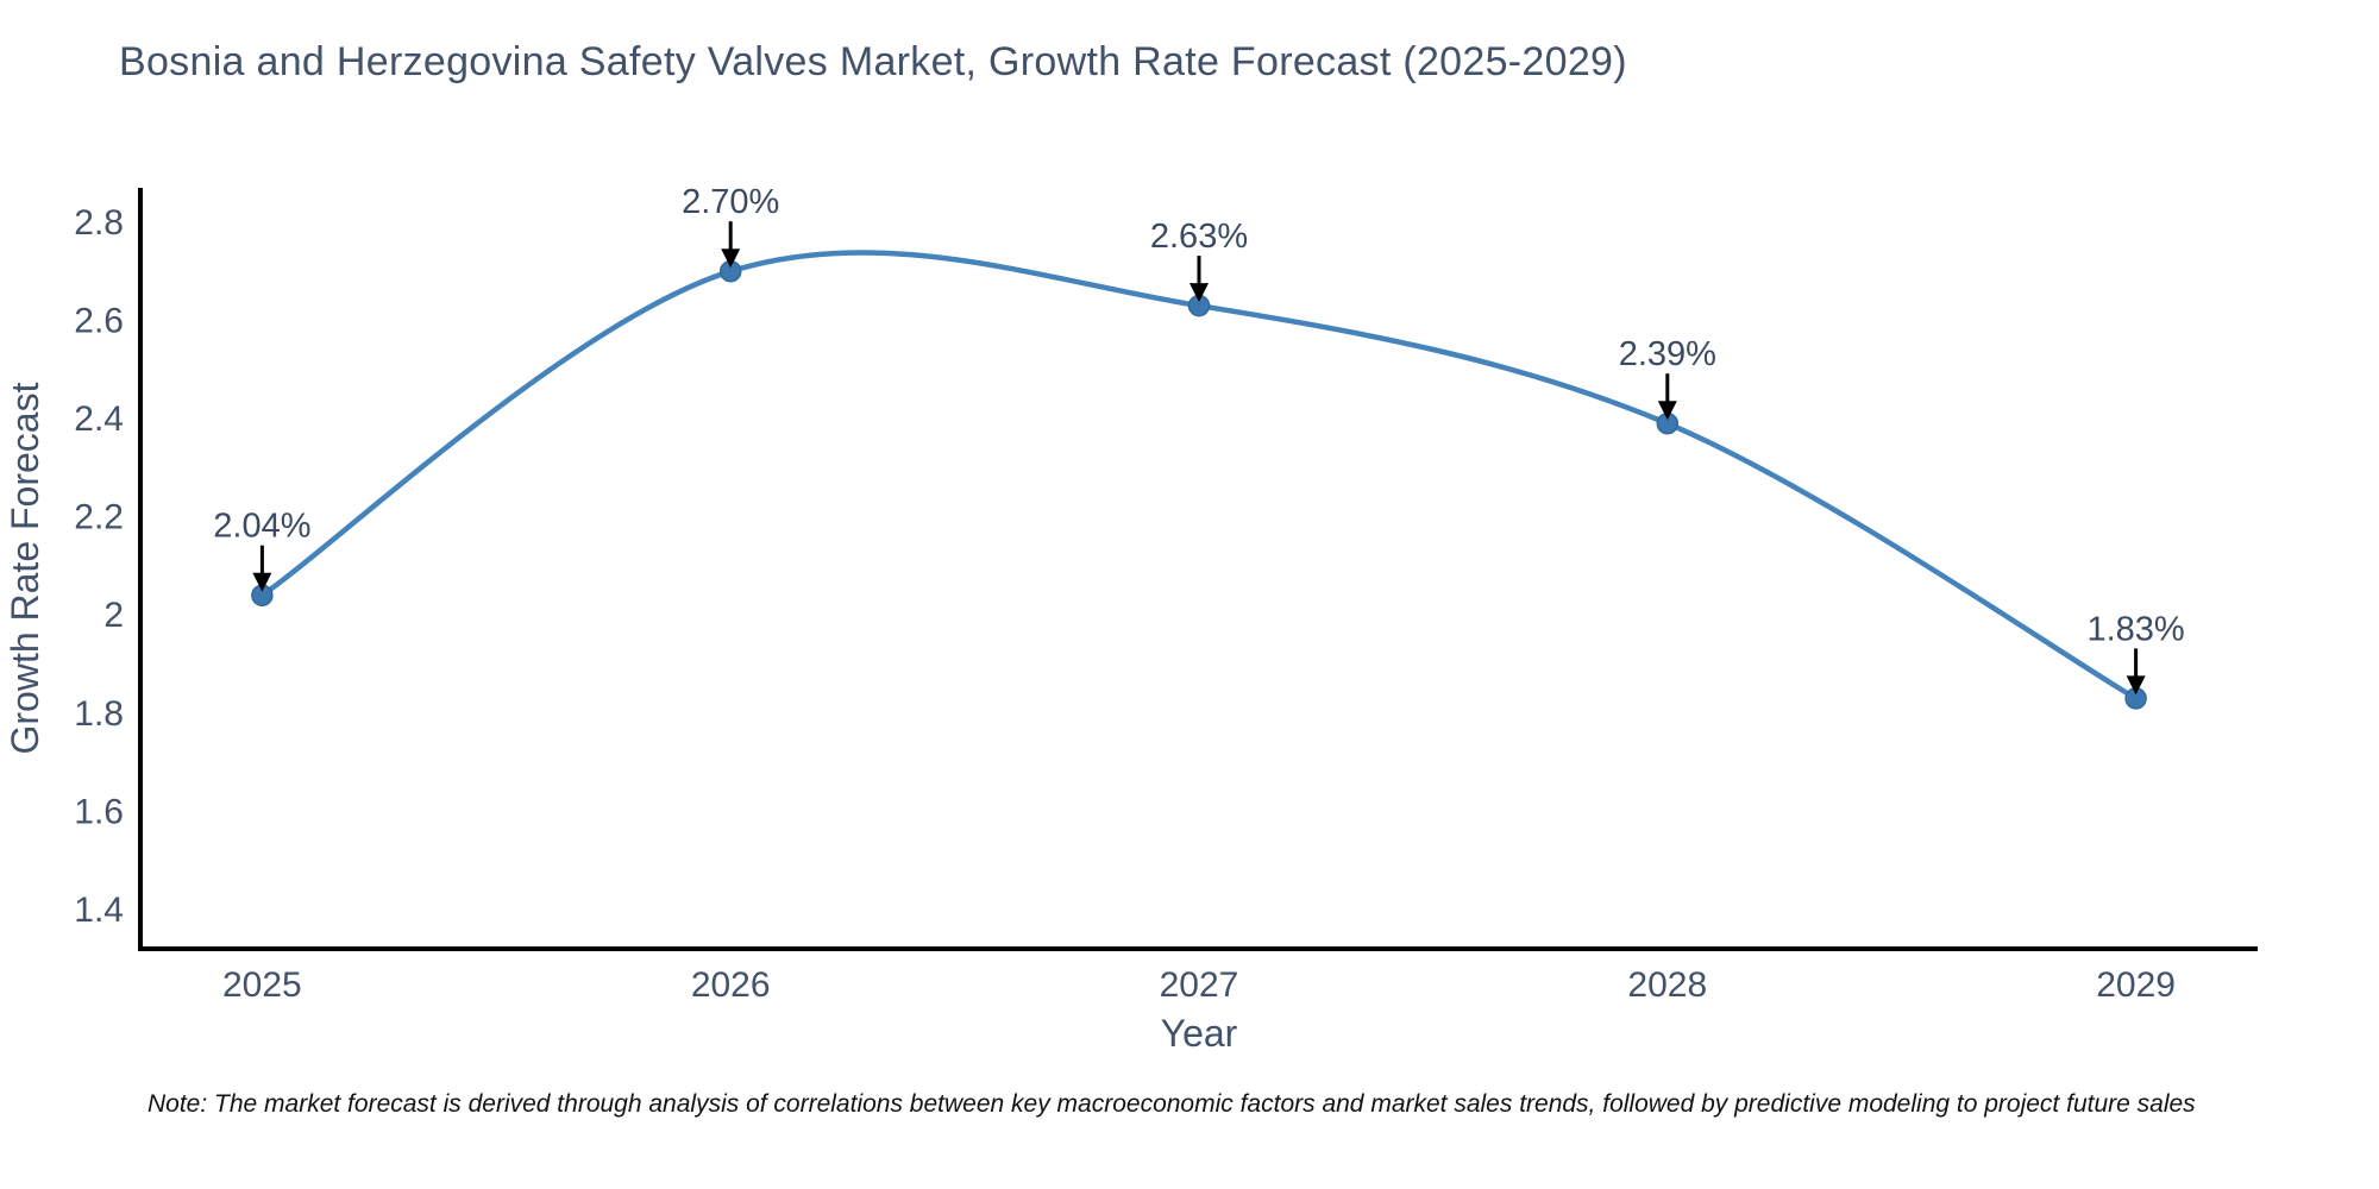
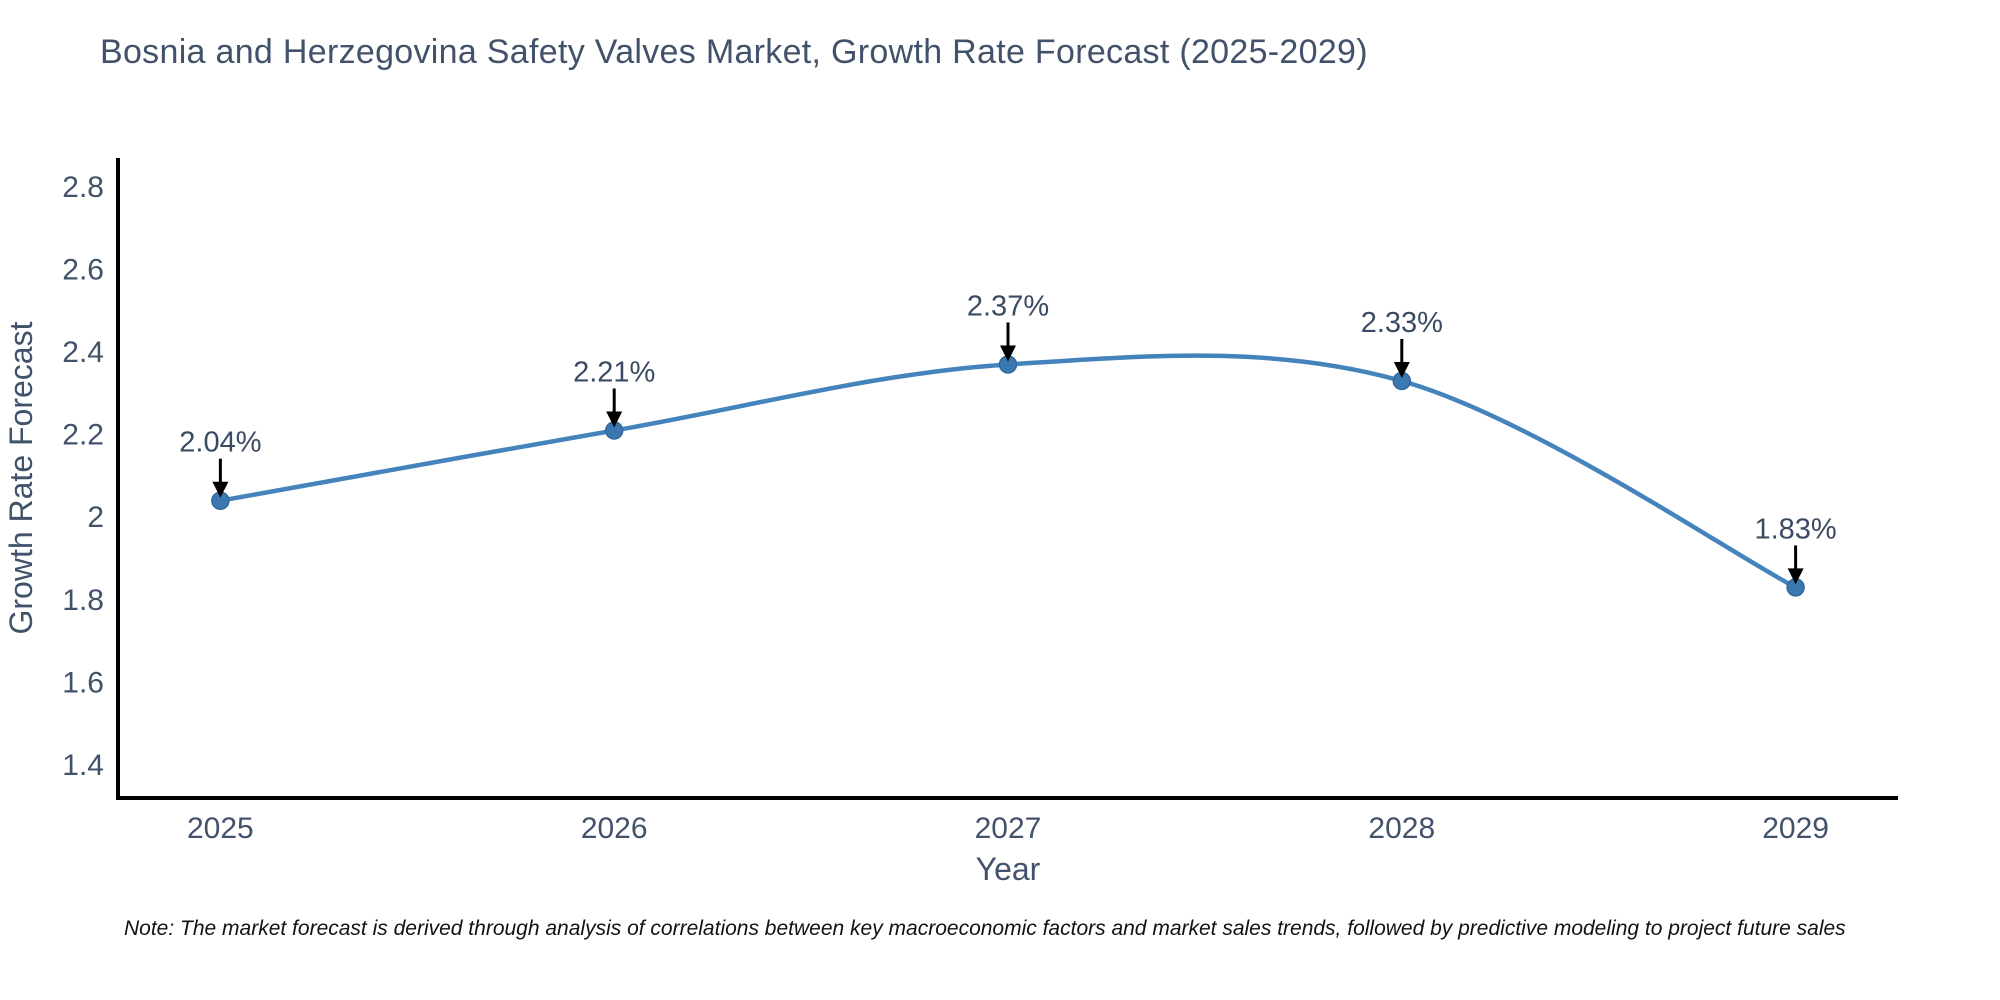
2026: 2.70% -> 2.21%
2027: 2.63% -> 2.37%
2028: 2.39% -> 2.33%
